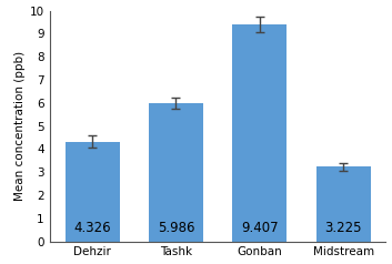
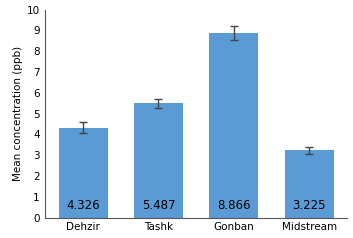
Tashk: 5.986 -> 5.487
Gonban: 9.407 -> 8.866
